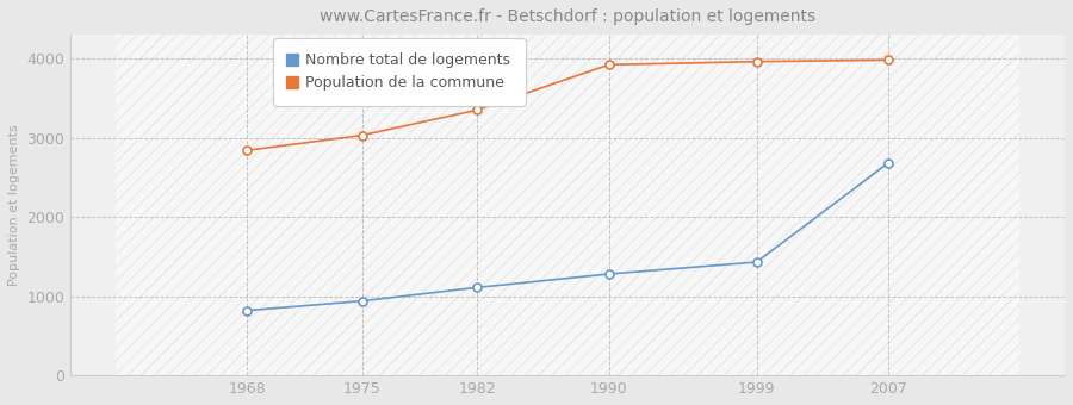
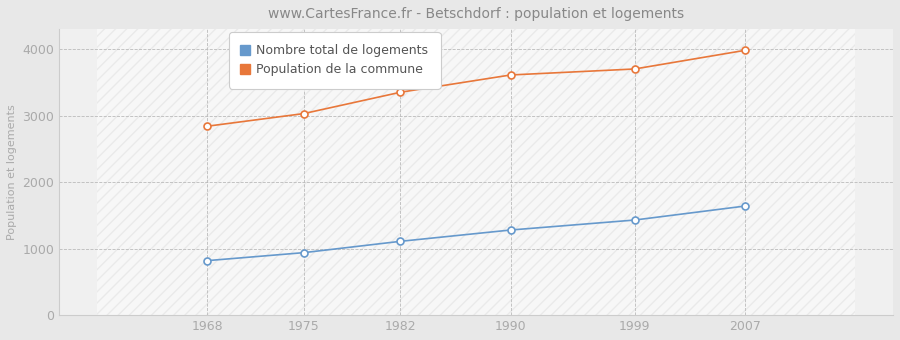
Population de la commune/1990: 3920 -> 3610
Population de la commune/1999: 3960 -> 3700
Nombre total de logements/2007: 2680 -> 1640
